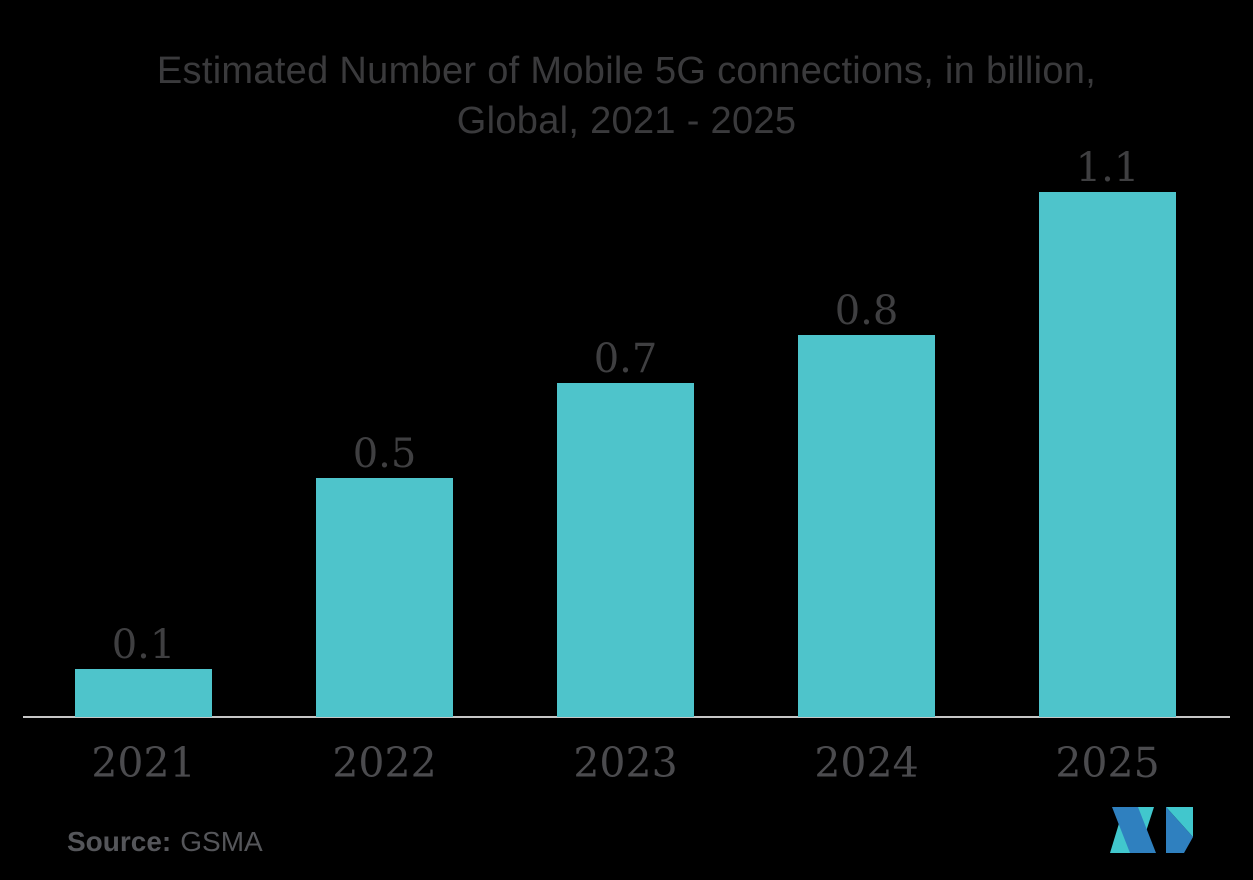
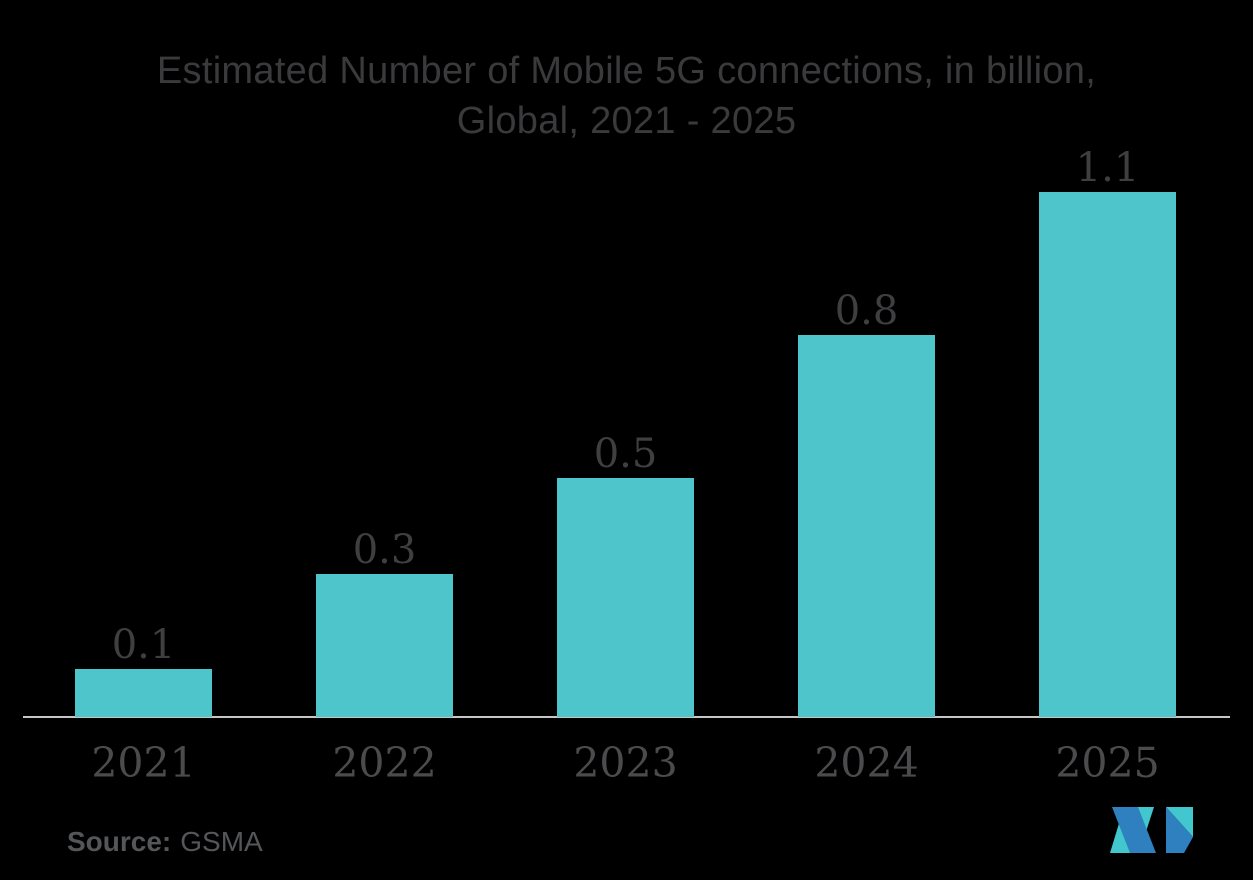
2022: 0.5 -> 0.3
2023: 0.7 -> 0.5
